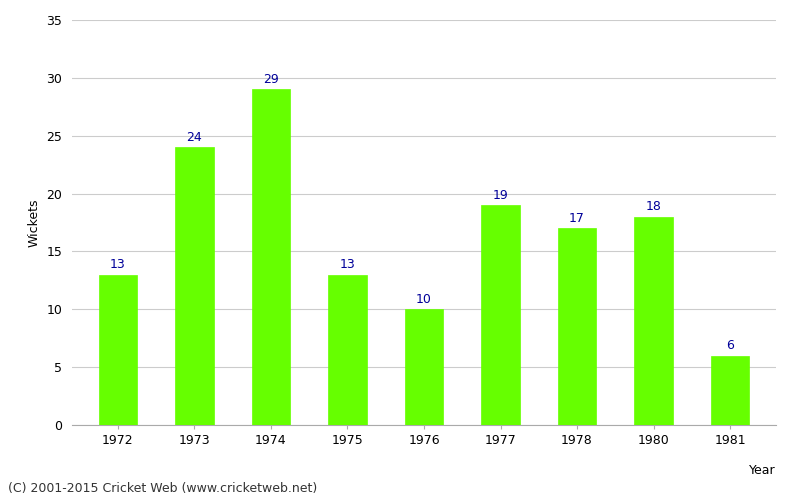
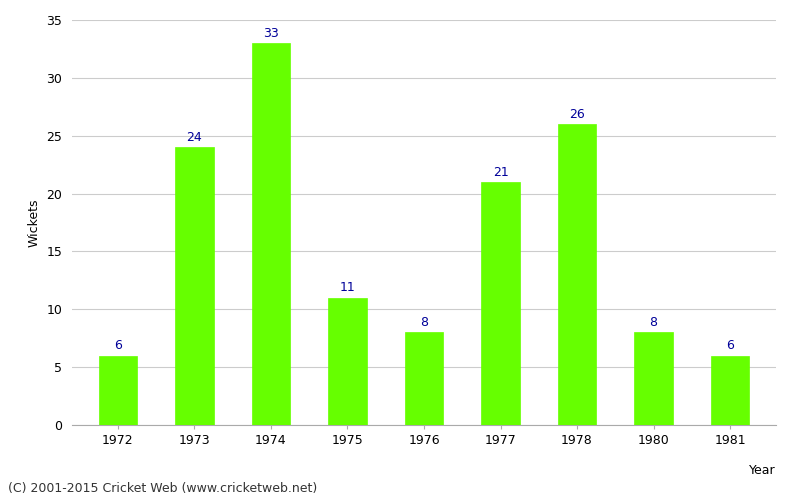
1972: 13 -> 6
1974: 29 -> 33
1975: 13 -> 11
1976: 10 -> 8
1977: 19 -> 21
1978: 17 -> 26
1980: 18 -> 8
